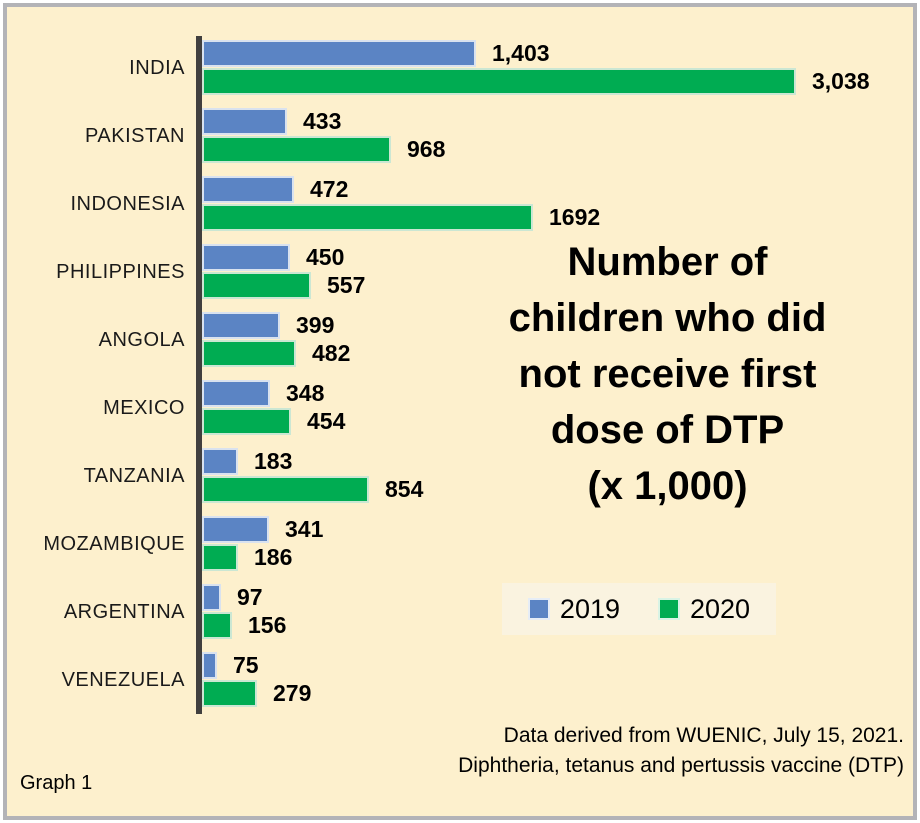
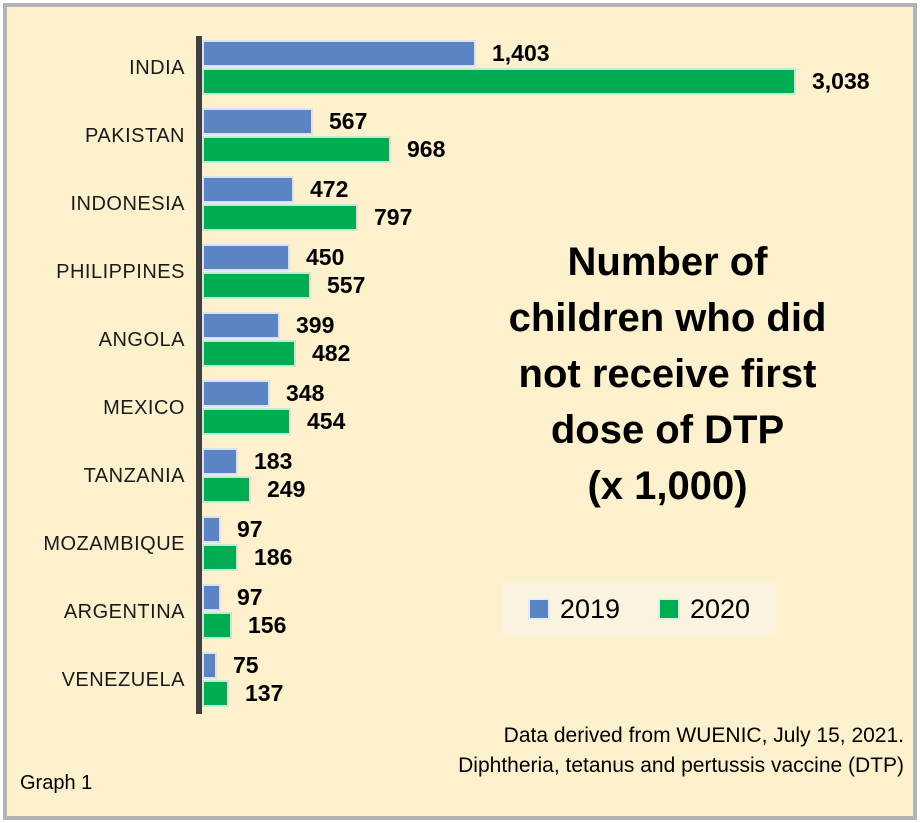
2019/PAKISTAN: 433 -> 567
2020/INDONESIA: 1692 -> 797
2020/TANZANIA: 854 -> 249
2019/MOZAMBIQUE: 341 -> 97
2020/VENEZUELA: 279 -> 137
